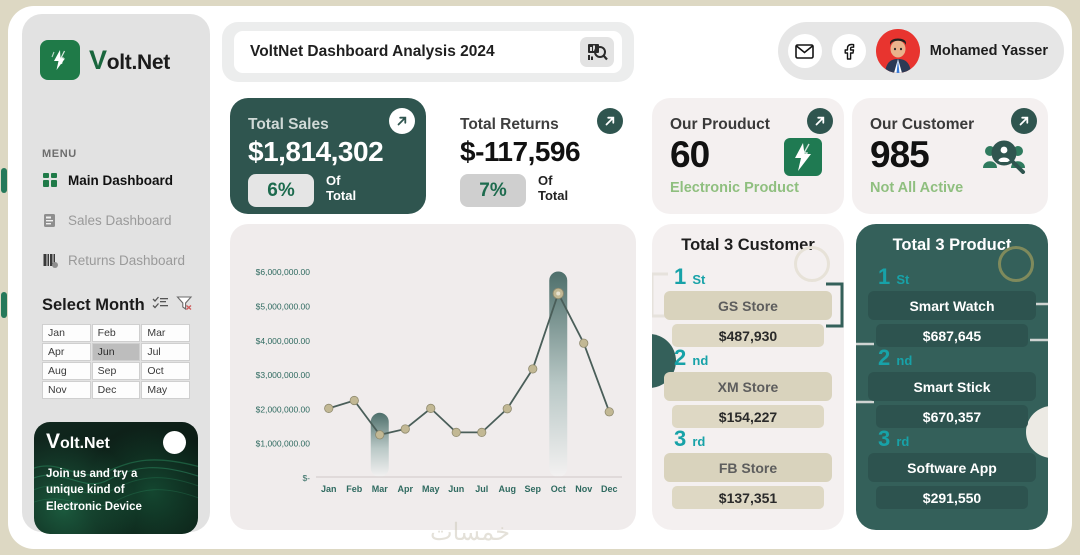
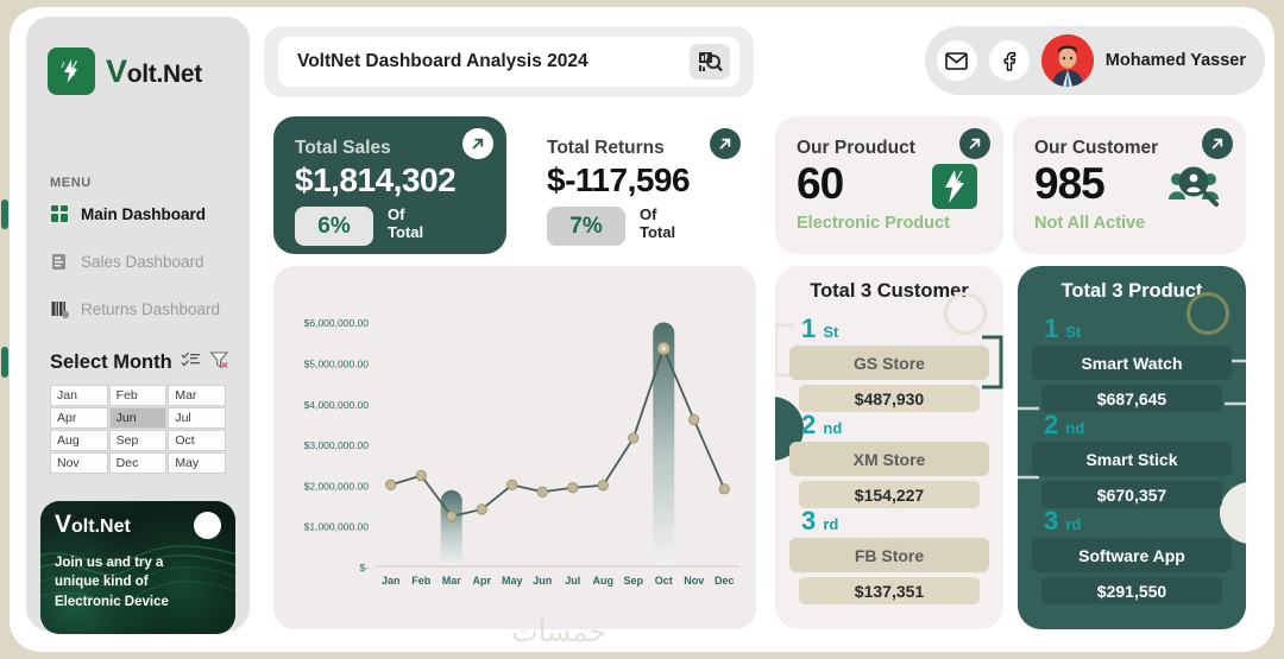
Jun: $1300000 -> $1800000
Jul: $1300000 -> $1900000
Nov: $3900000 -> $3600000
